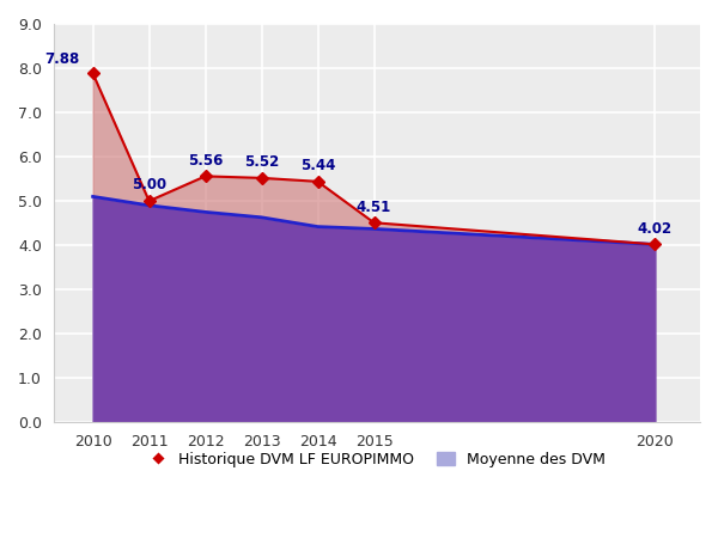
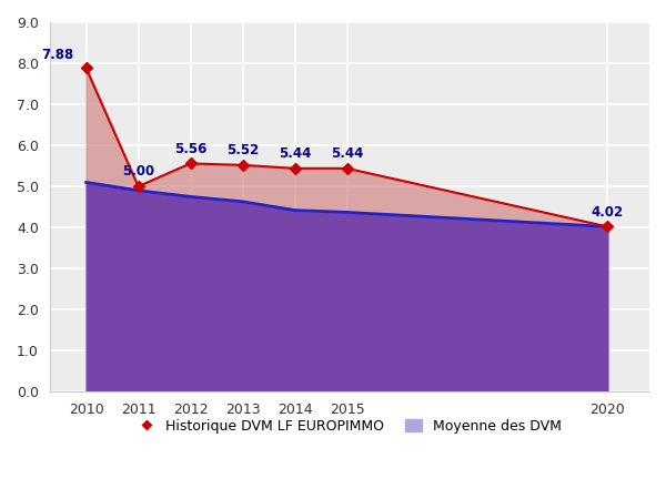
Historique DVM LF EUROPIMMO/2015: 4.51 -> 5.44
